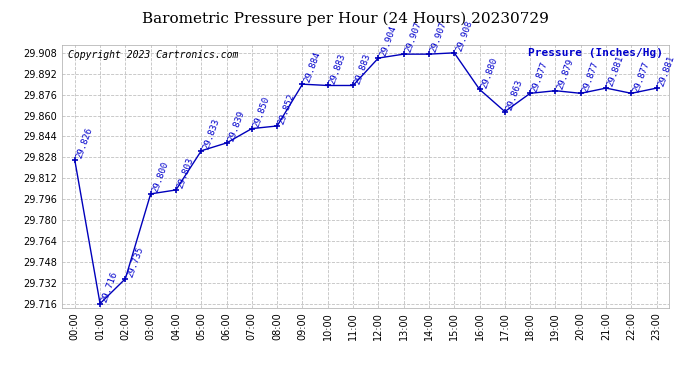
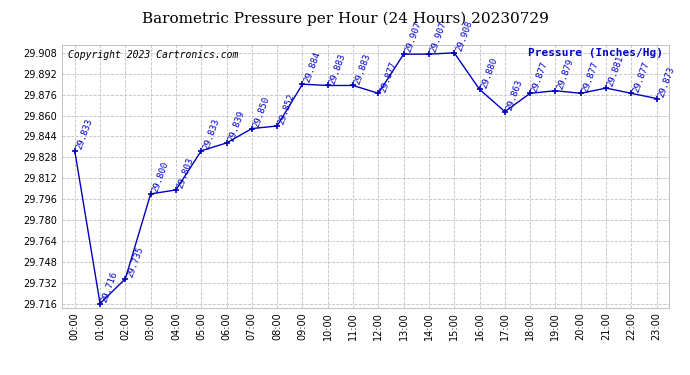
00:00: 29.826 -> 29.833
12:00: 29.904 -> 29.877
23:00: 29.881 -> 29.873
